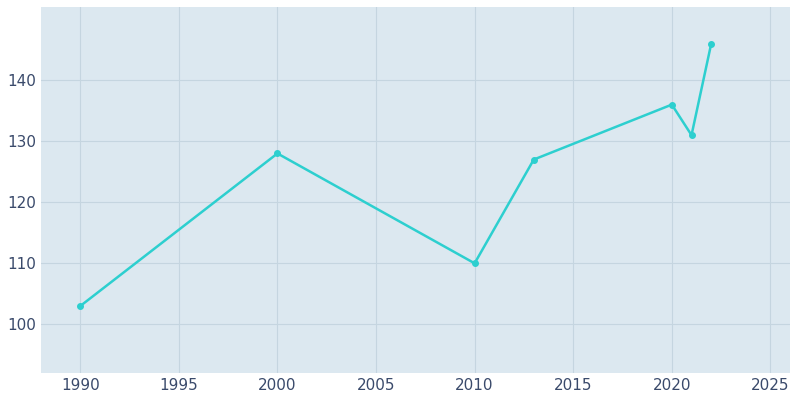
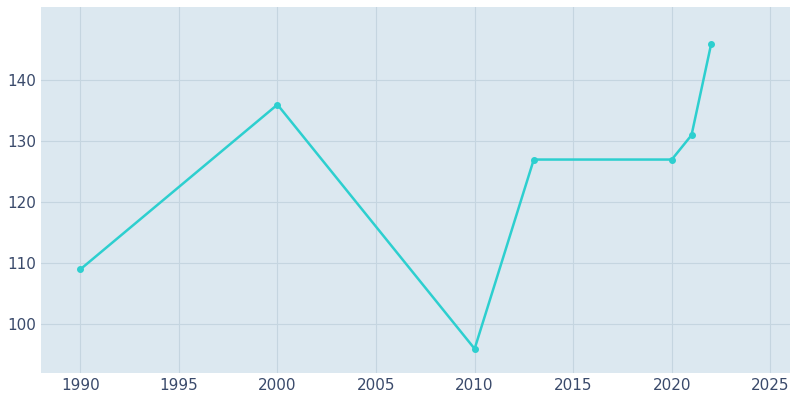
1990: 103 -> 109
2000: 128 -> 136
2010: 110 -> 96
2020: 136 -> 127
